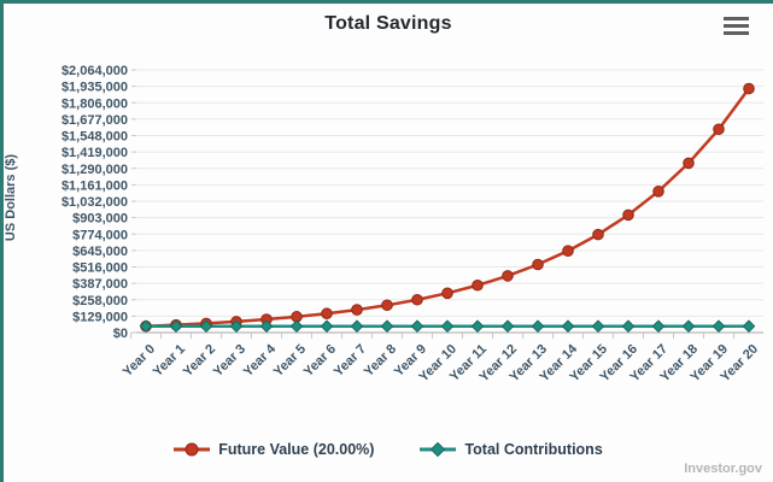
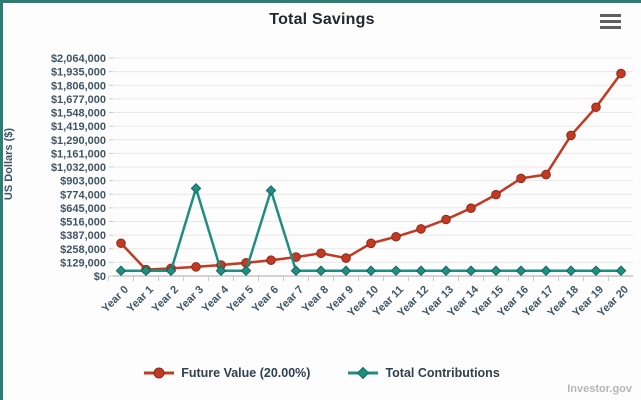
Future Value (20.00%)/Year 0: $50000 -> $310000
Total Contributions/Year 3: $50000 -> $830000
Total Contributions/Year 6: $50000 -> $810000
Future Value (20.00%)/Year 9: $260000 -> $170000
Future Value (20.00%)/Year 17: $1110000 -> $960000
